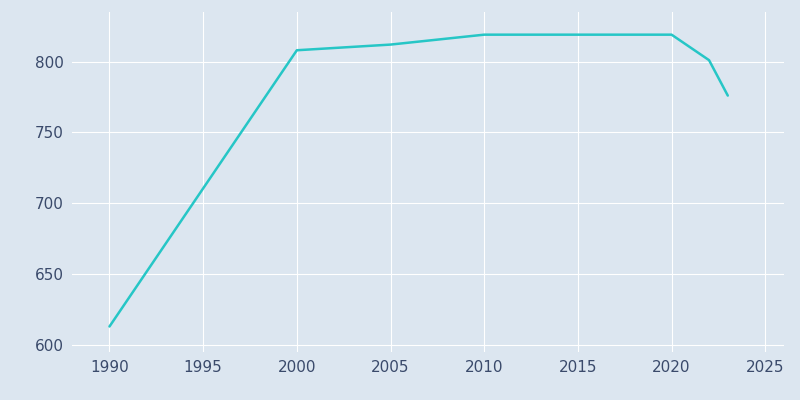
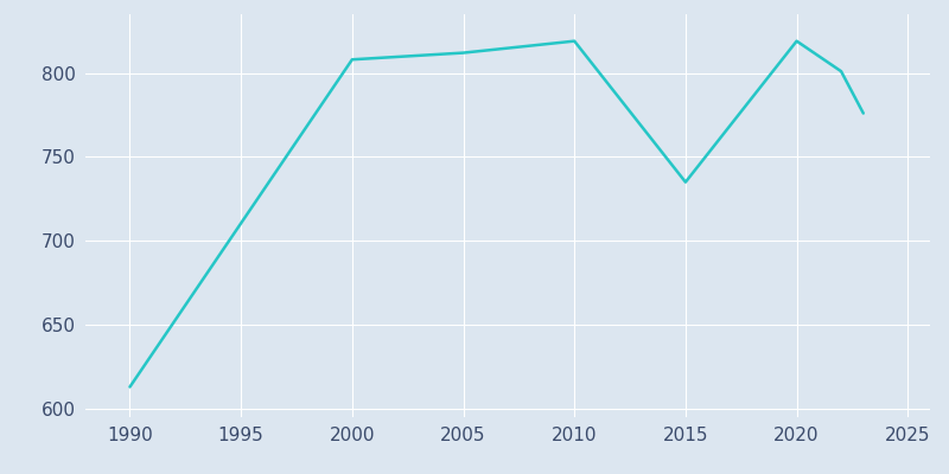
2015: 819 -> 735
